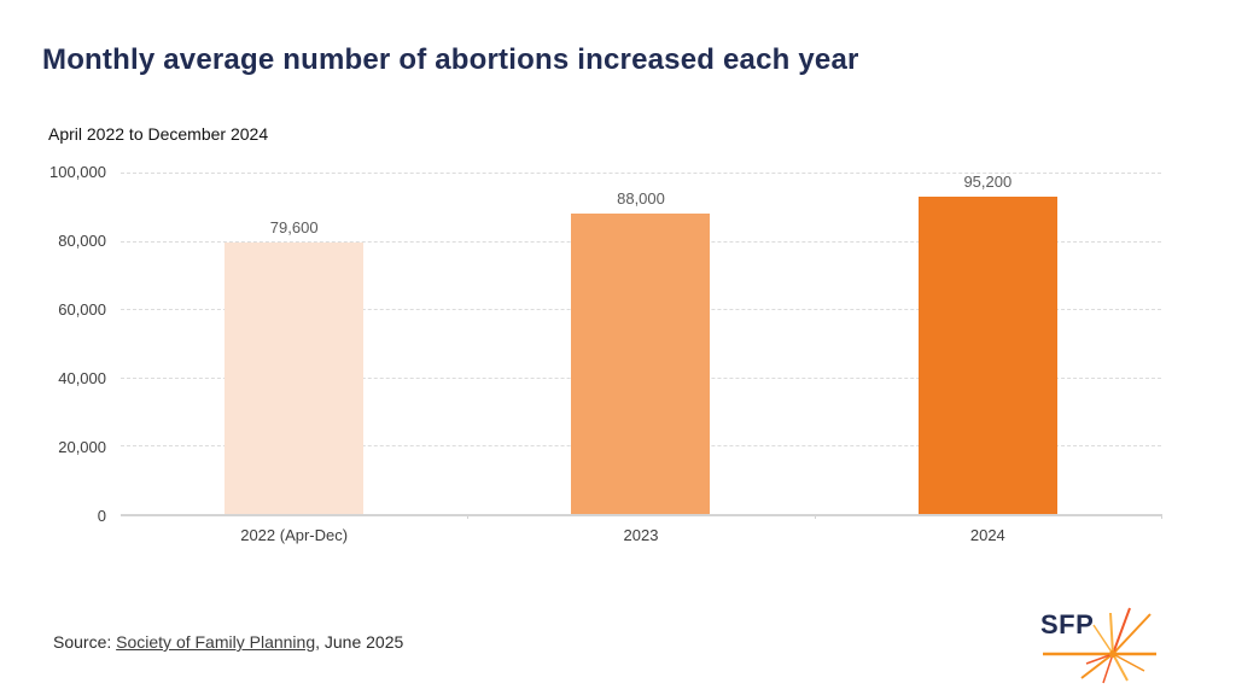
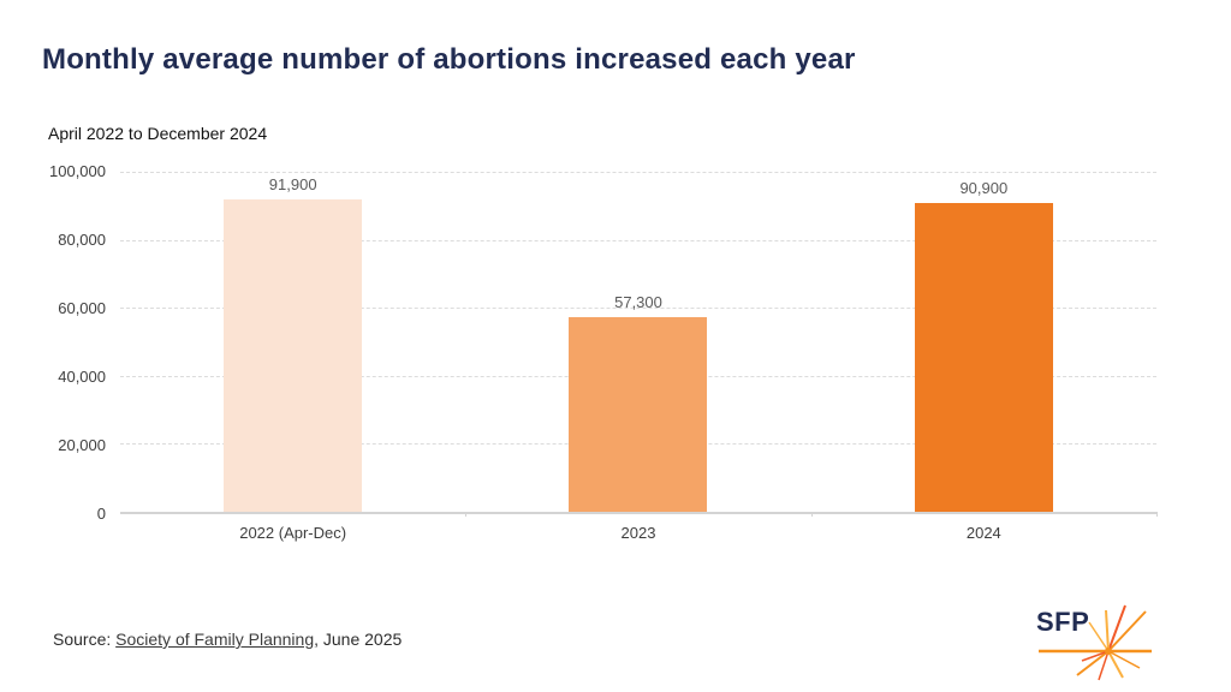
2022 (Apr-Dec): 79,600 -> 91,900
2023: 88,000 -> 57,300
2024: 95,200 -> 90,900
